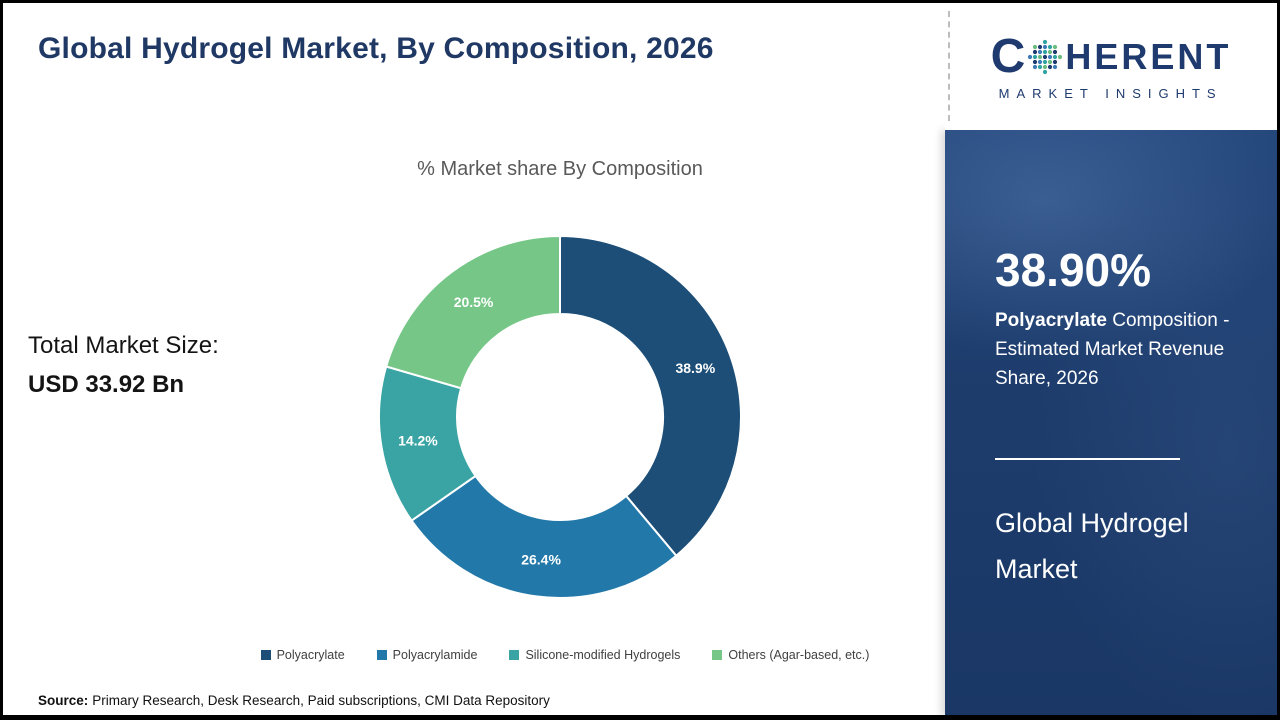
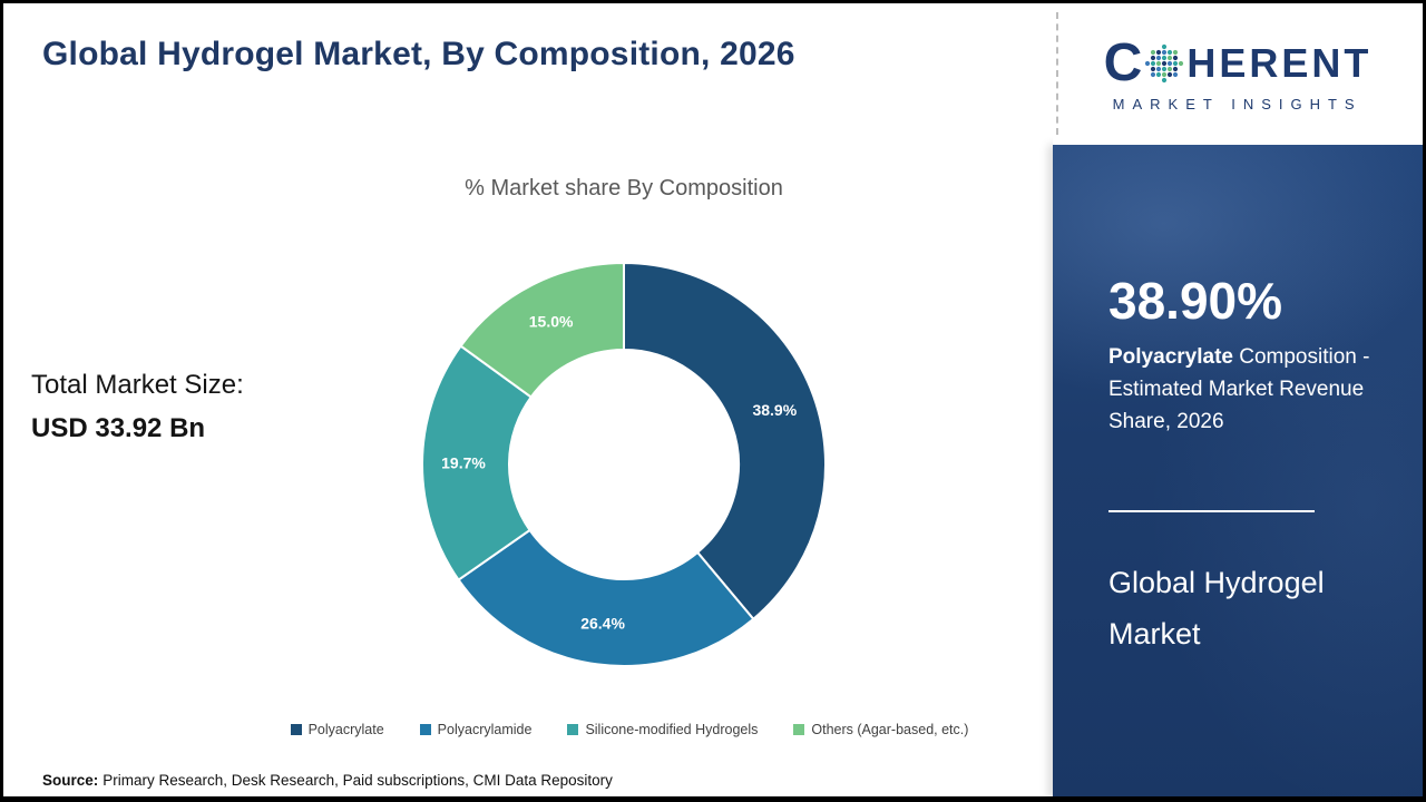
Silicone-modified Hydrogels: 14.2% -> 19.7%
Others (Agar-based, etc.): 20.5% -> 15.0%
